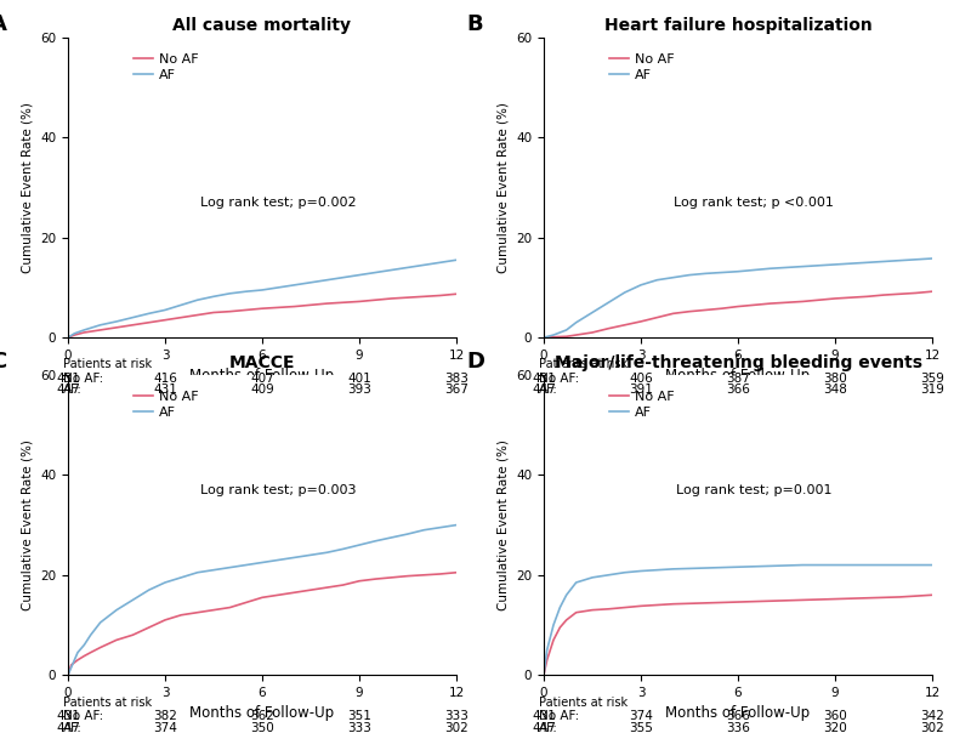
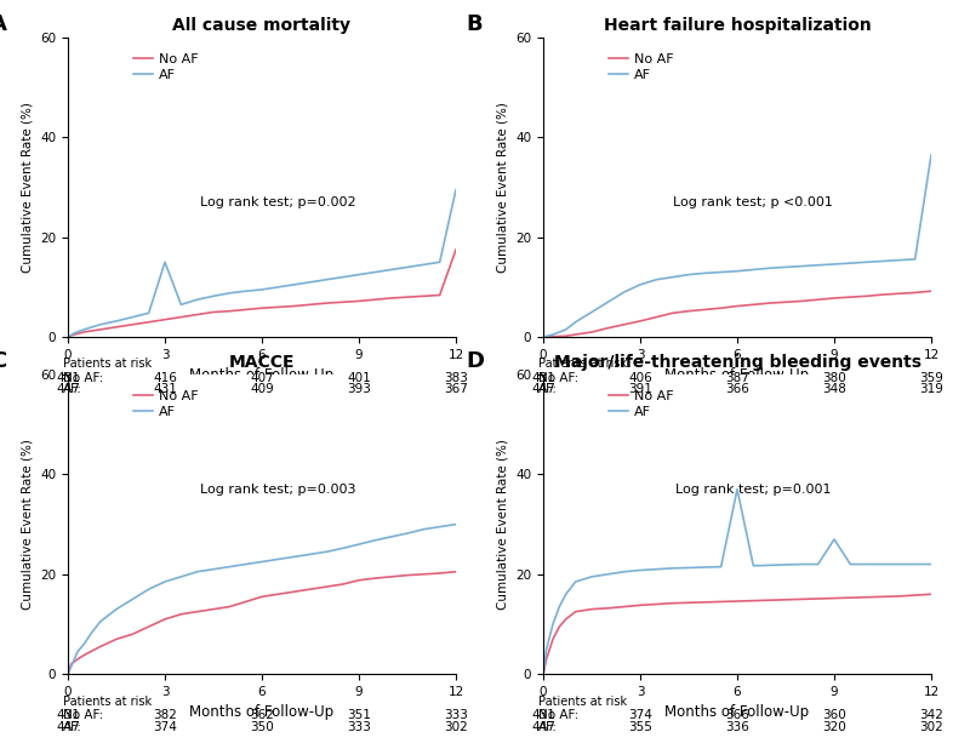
All cause mortality/AF/3: 5.5 -> 15.0
All cause mortality/No AF/12: 8.7 -> 17.5
All cause mortality/AF/12: 15.5 -> 29.5
Heart failure hospitalization/AF/12: 15.8 -> 36.5
Major/life-threatening bleeding events/AF/6: 21.6 -> 37.0
Major/life-threatening bleeding events/AF/9: 22.0 -> 27.0
